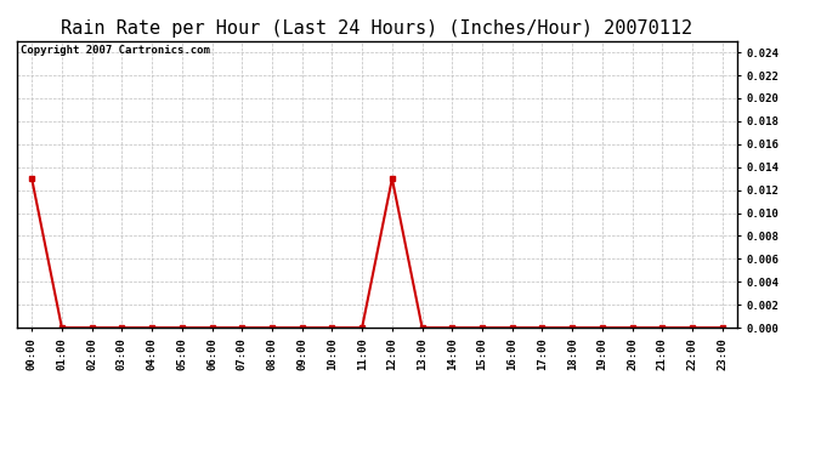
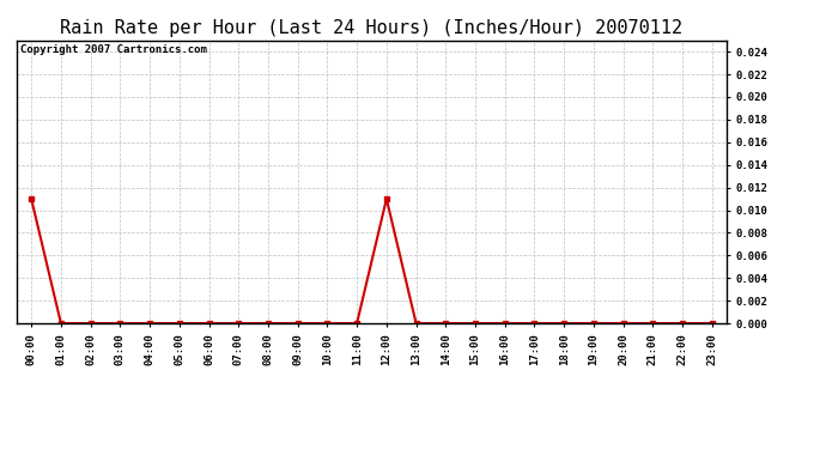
00:00: 0.013 -> 0.011
12:00: 0.013 -> 0.011
